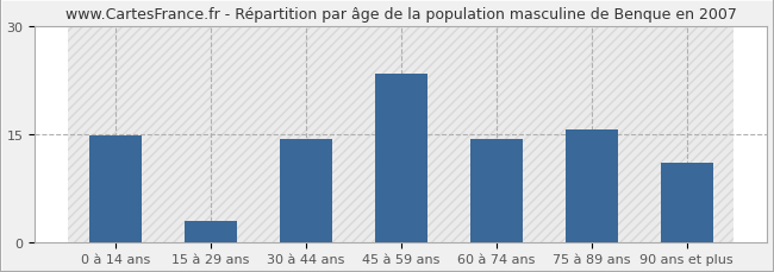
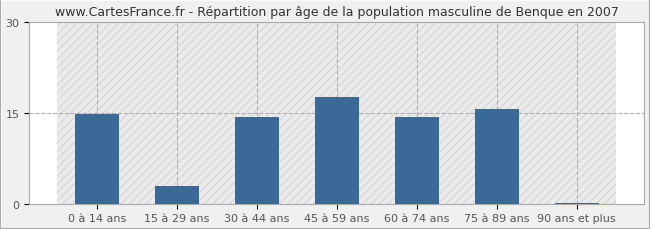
45 à 59 ans: 23.4 -> 17.5
90 ans et plus: 11.0 -> 0.2
